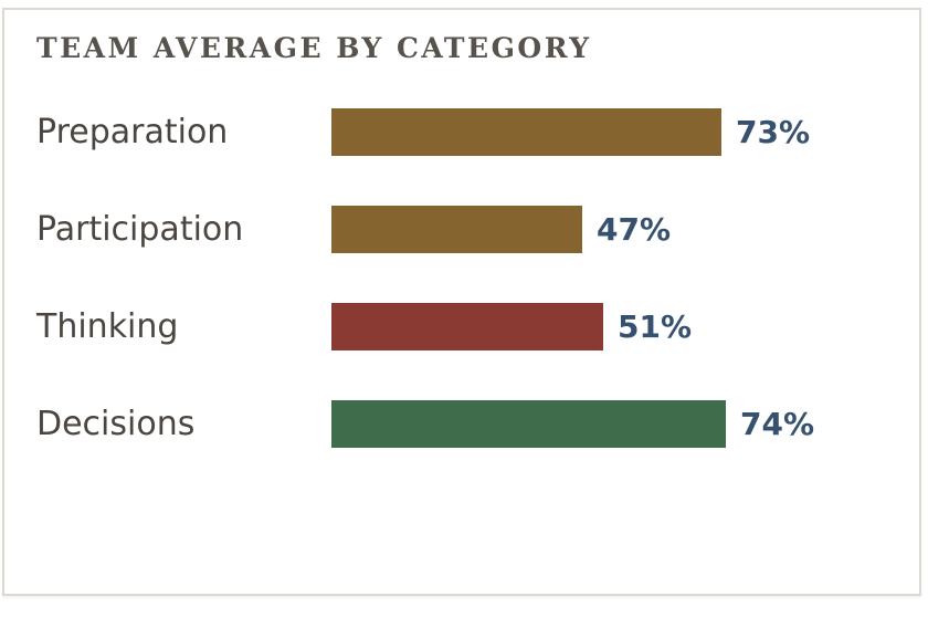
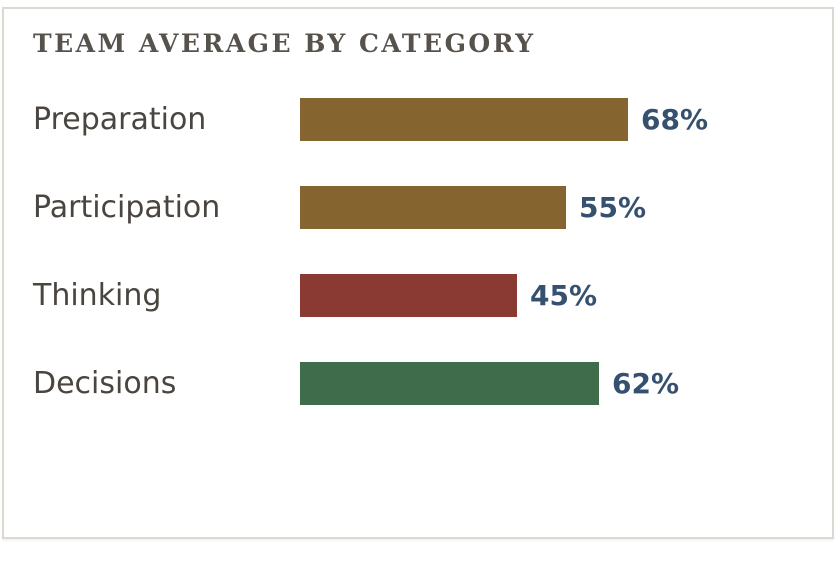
Preparation: 73% -> 68%
Participation: 47% -> 55%
Thinking: 51% -> 45%
Decisions: 74% -> 62%
